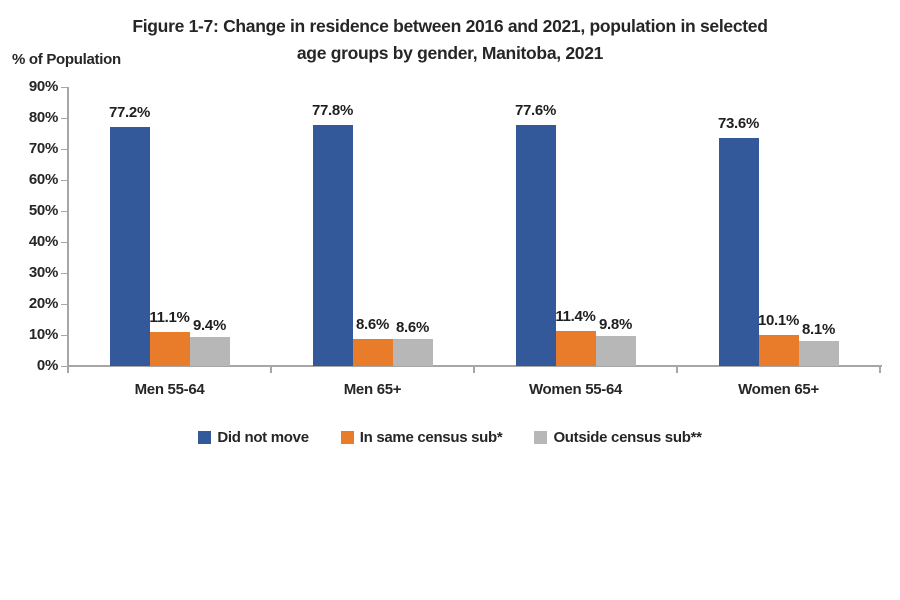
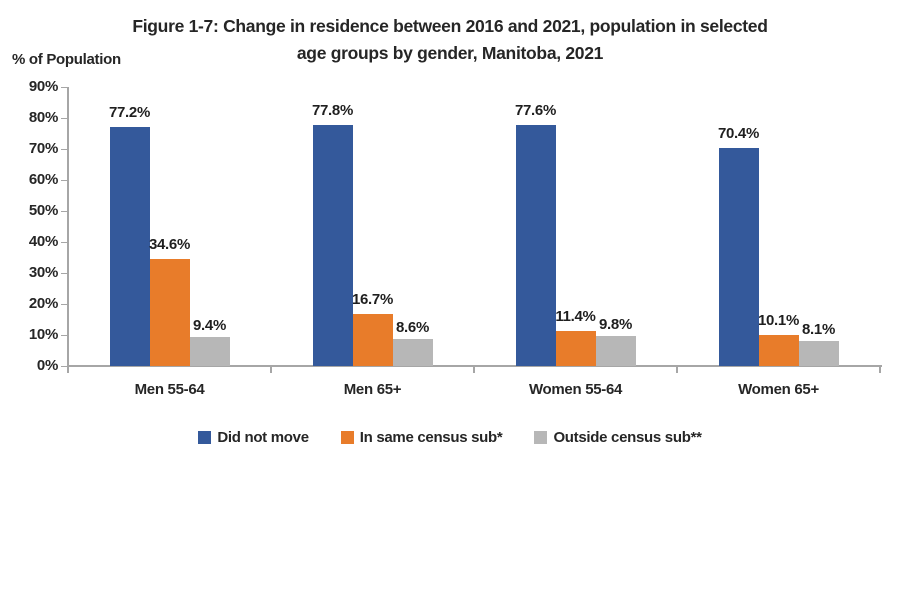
In same census sub*/Men 55-64: 11.1% -> 34.6%
In same census sub*/Men 65+: 8.6% -> 16.7%
Did not move/Women 65+: 73.6% -> 70.4%
